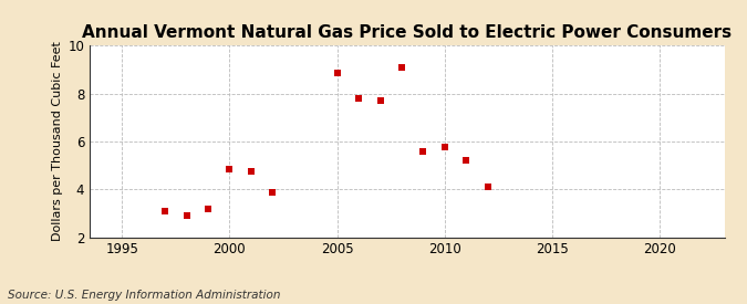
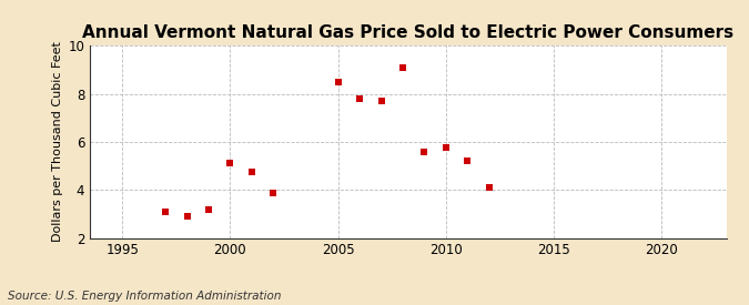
2000: 4.85 -> 5.10
2005: 8.85 -> 8.50
